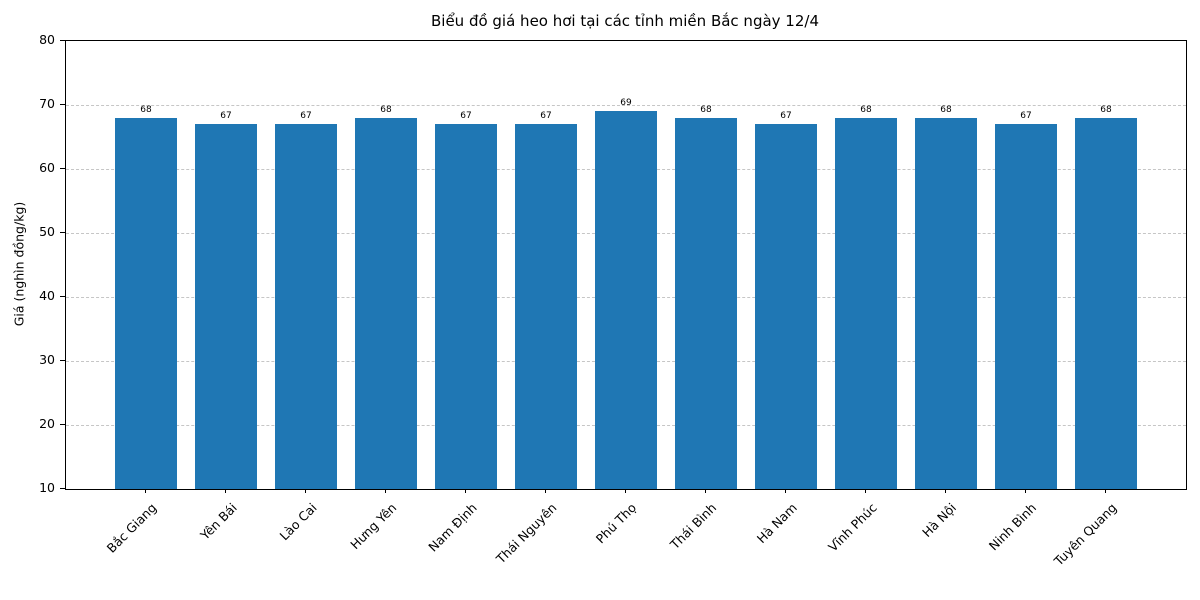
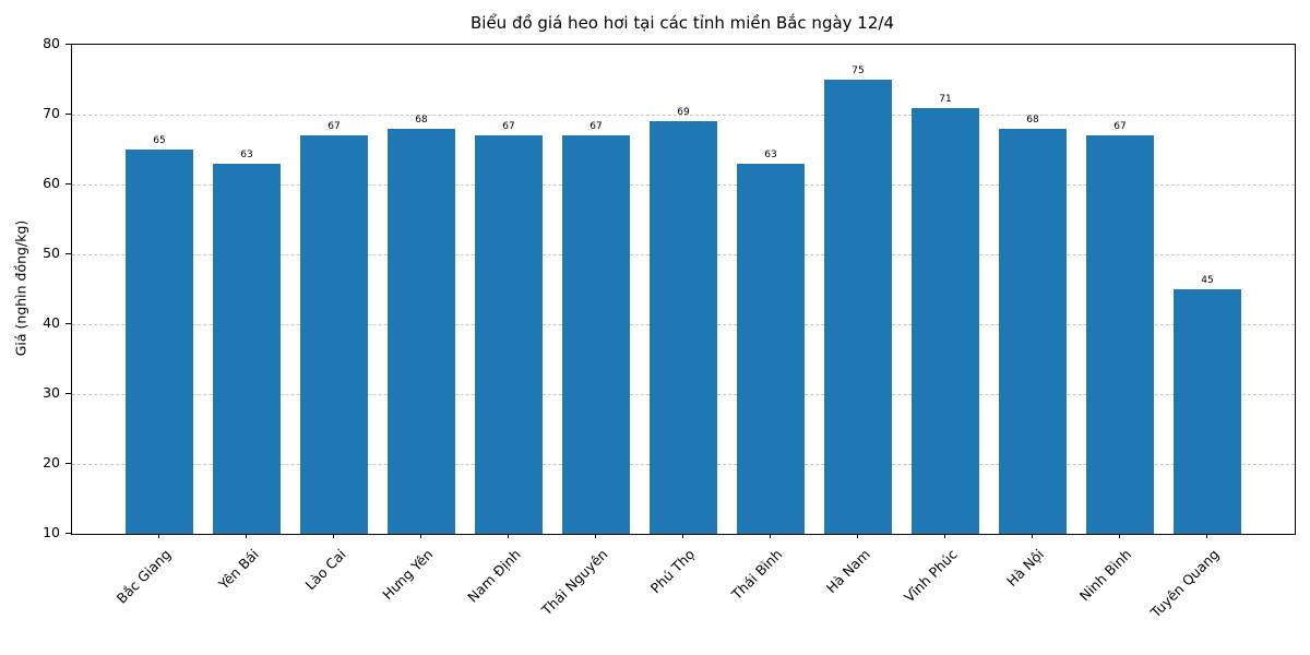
Bắc Giang: 68 -> 65
Yên Bái: 67 -> 63
Thái Bình: 68 -> 63
Hà Nam: 67 -> 75
Vĩnh Phúc: 68 -> 71
Tuyên Quang: 68 -> 45
